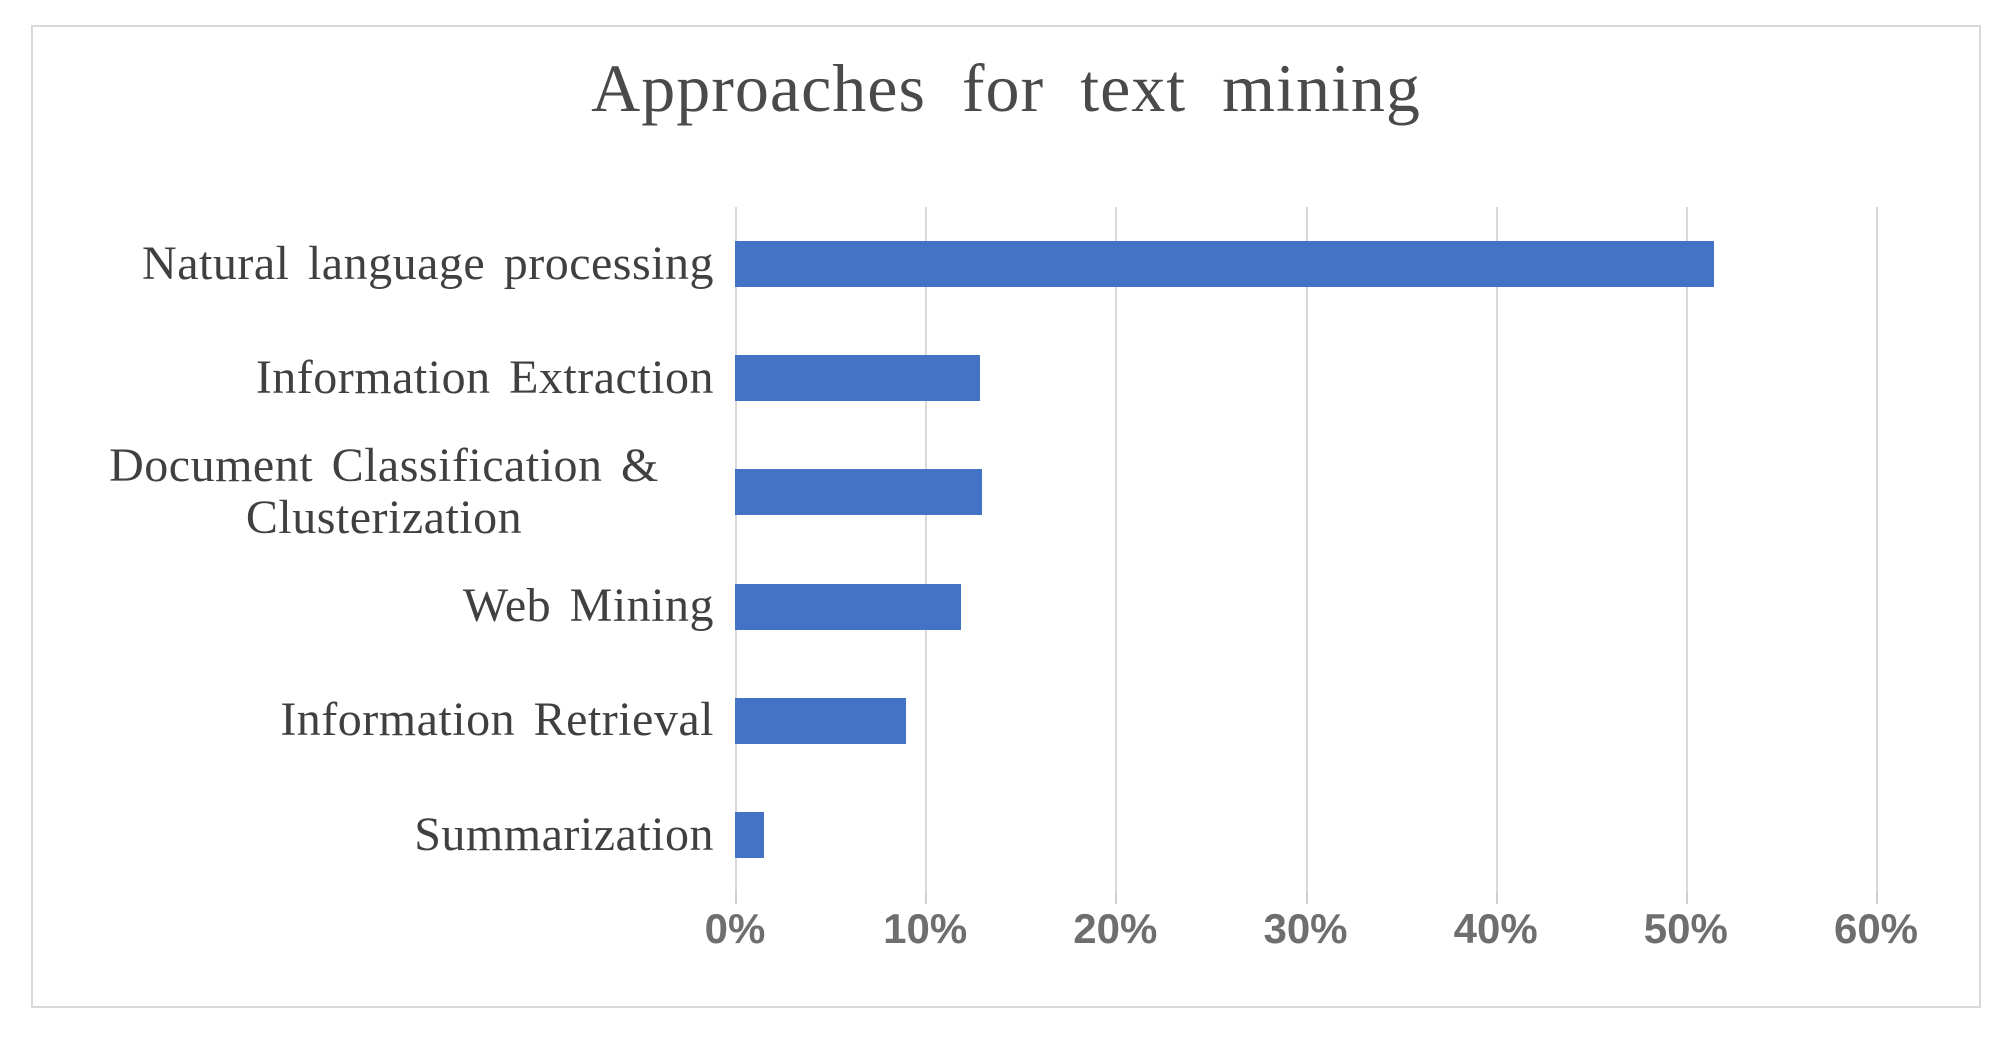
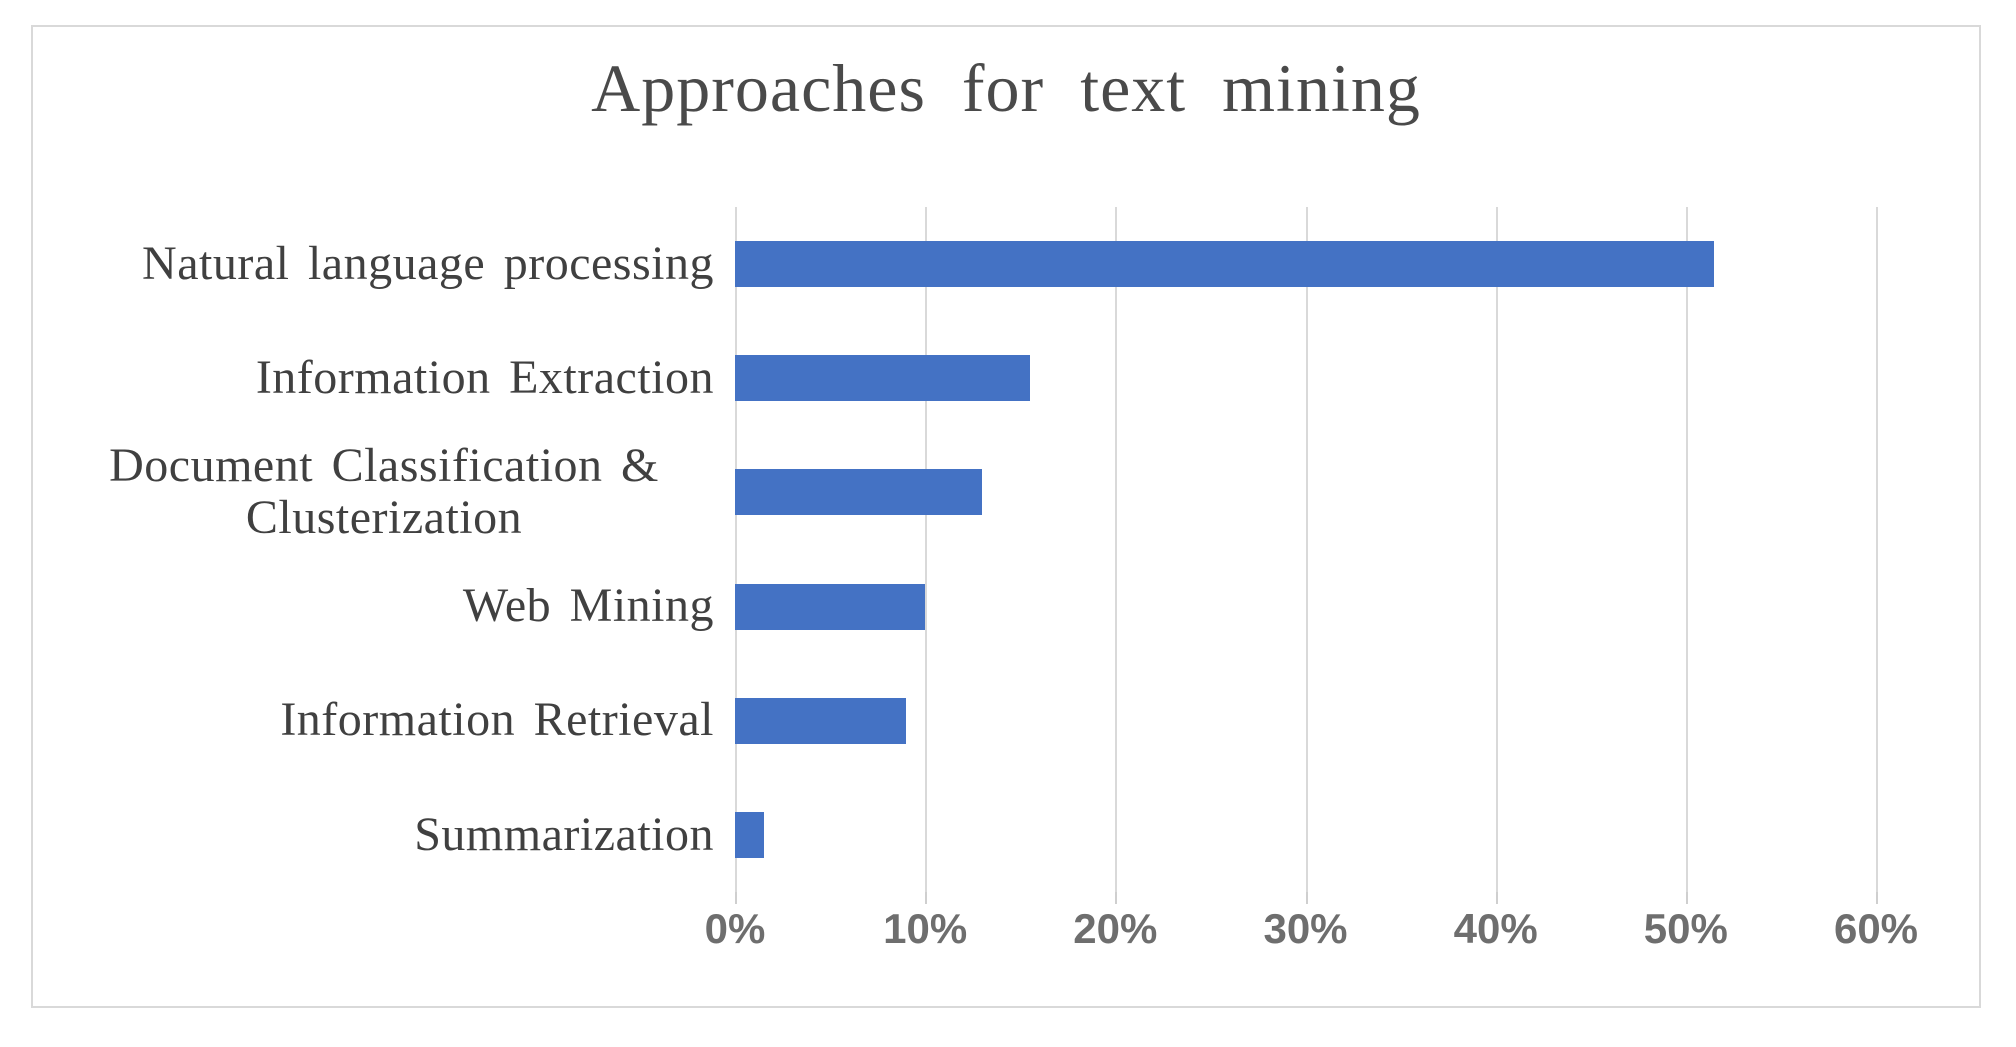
Information Extraction: 12.9% -> 15.5%
Web Mining: 11.9% -> 10.0%
